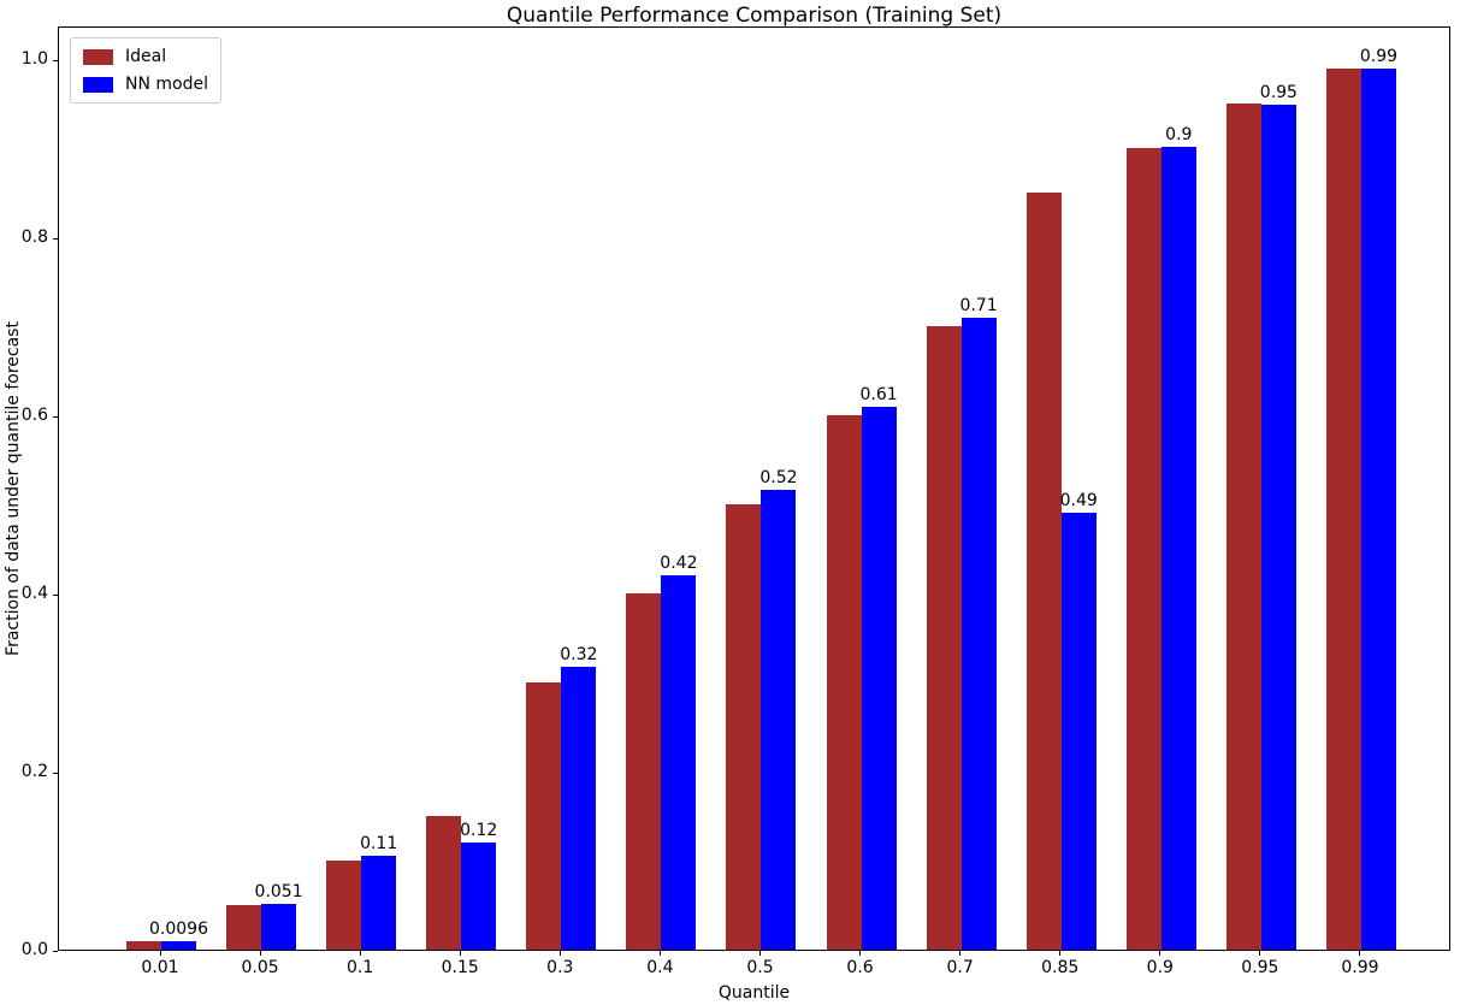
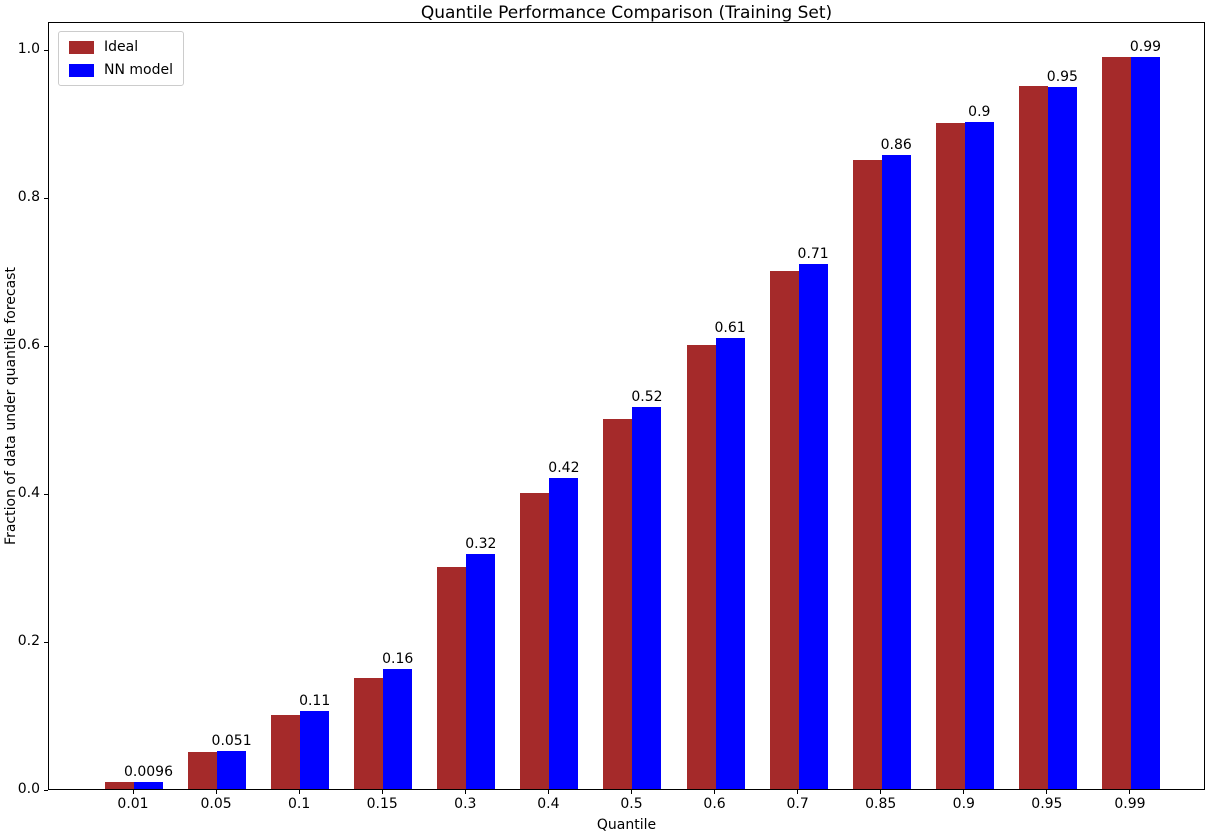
NN model/0.15: 0.12 -> 0.16
NN model/0.85: 0.49 -> 0.86
